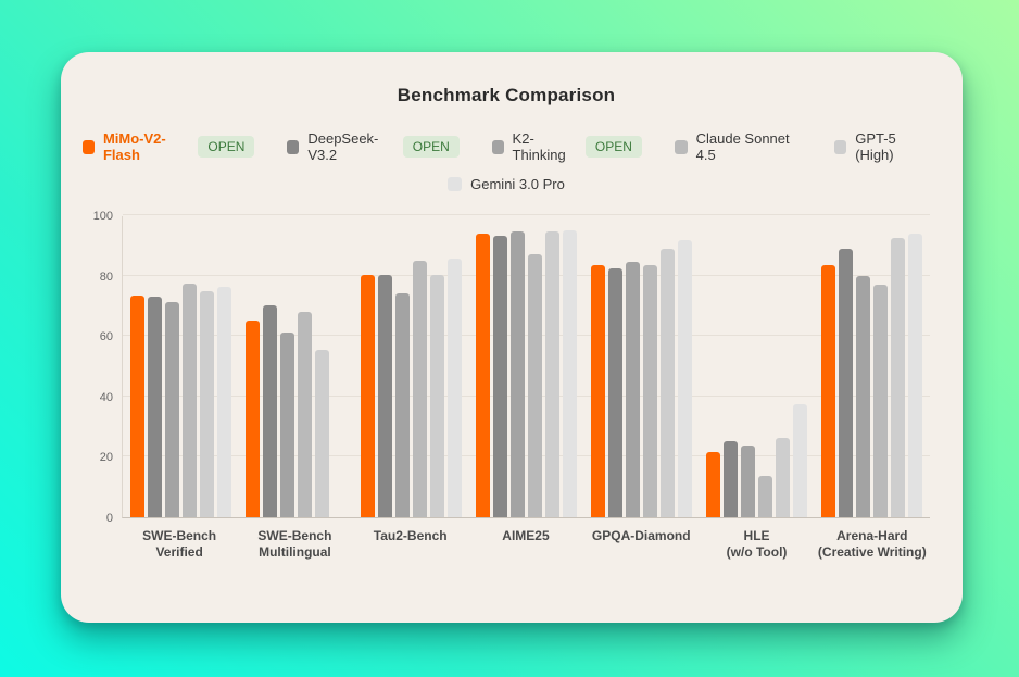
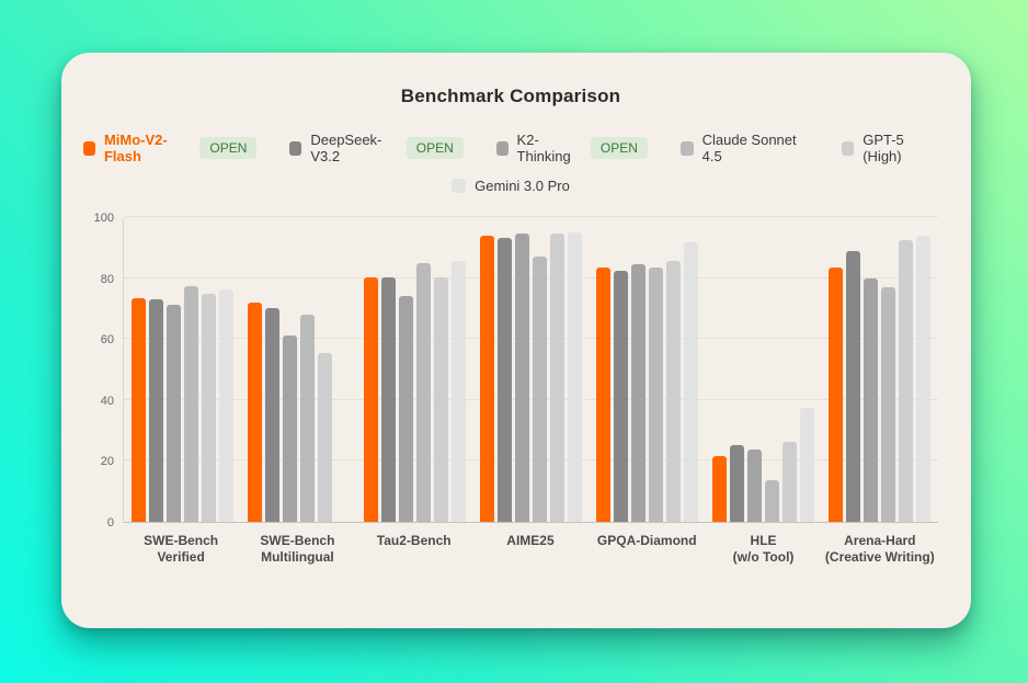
MiMo-V2-Flash/SWE-Bench Multilingual: 65 -> 72
GPT-5 (High)/GPQA-Diamond: 89 -> 86
